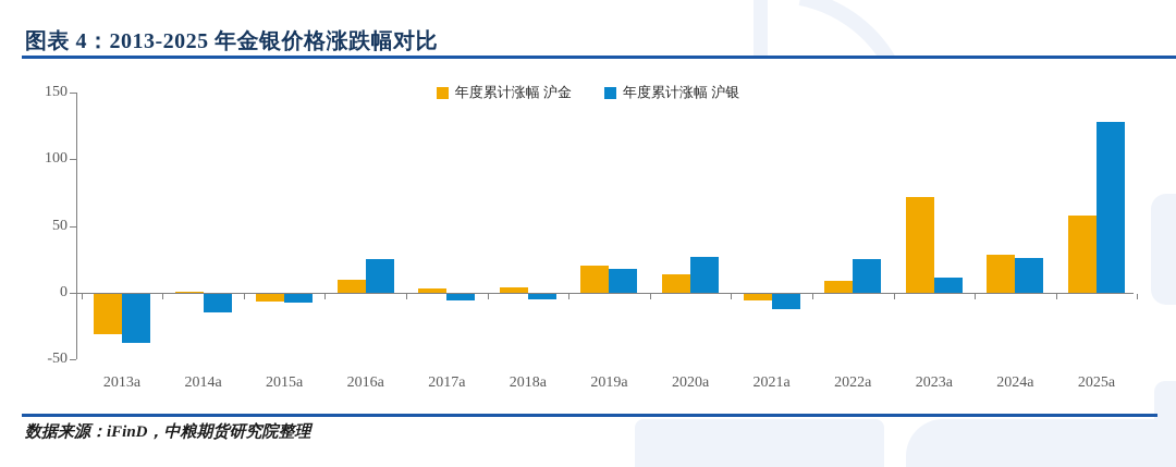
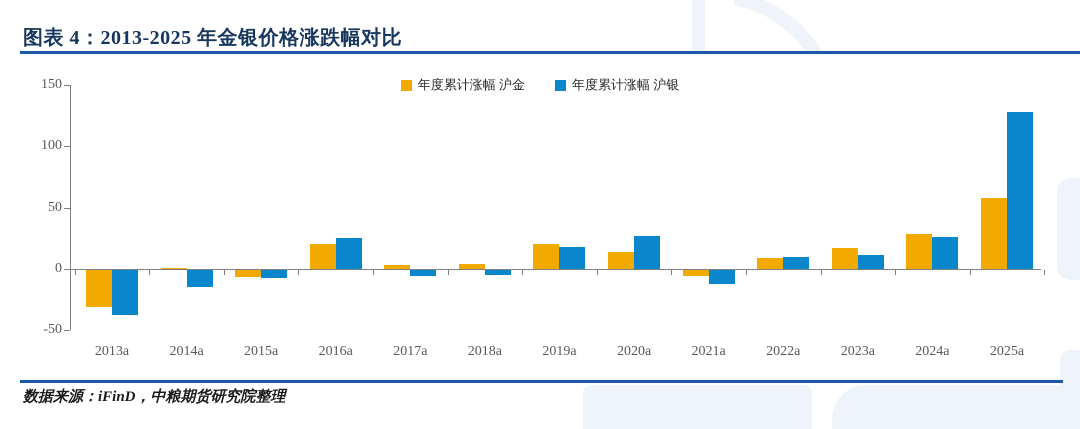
年度累计涨幅 沪金/2016a: 10 -> 20
年度累计涨幅 沪银/2022a: 25 -> 10
年度累计涨幅 沪金/2023a: 72 -> 17
